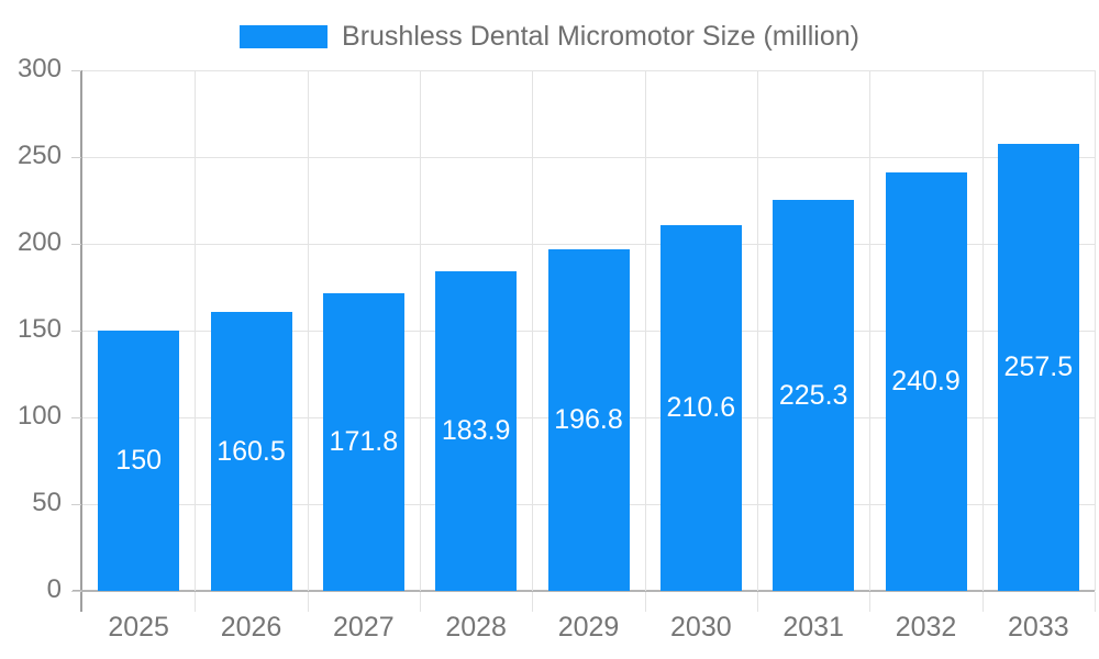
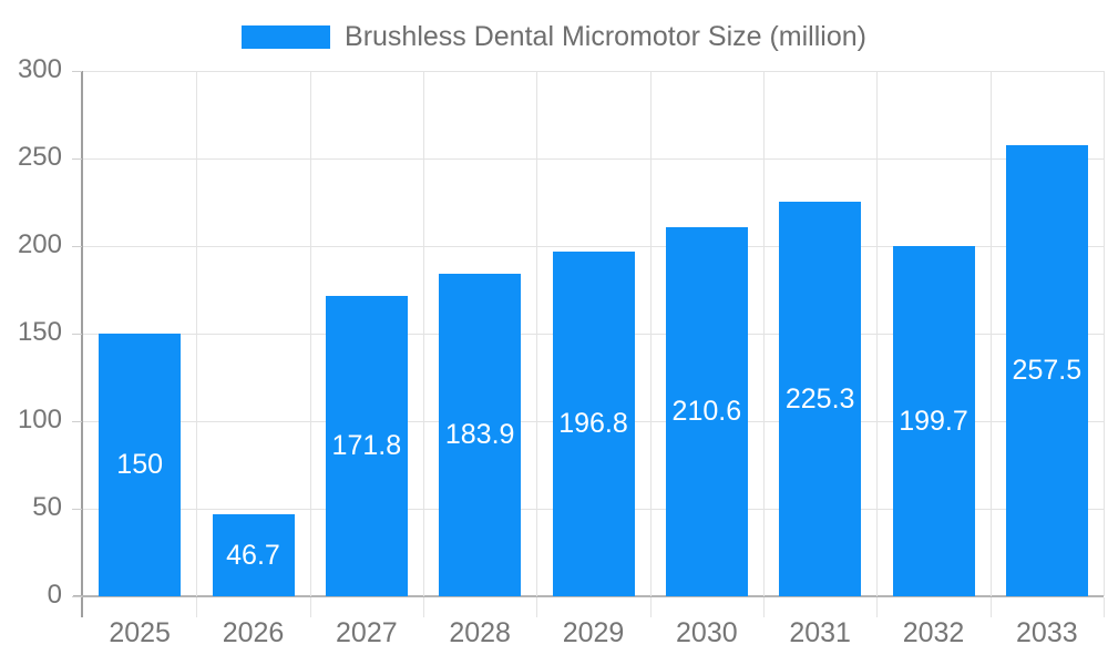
2026: 160.5 -> 46.7
2032: 240.9 -> 199.7
